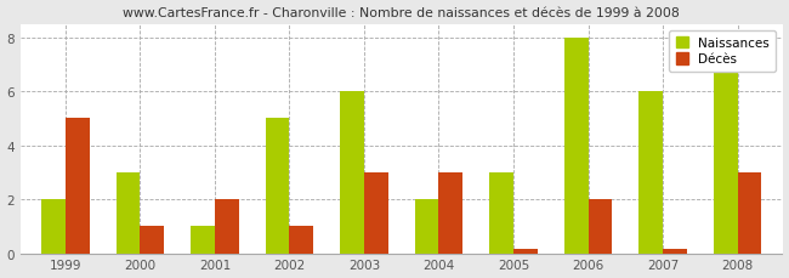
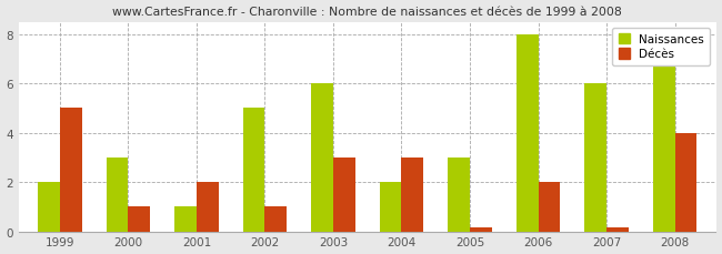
Décès/2008: 3.00 -> 4.00
